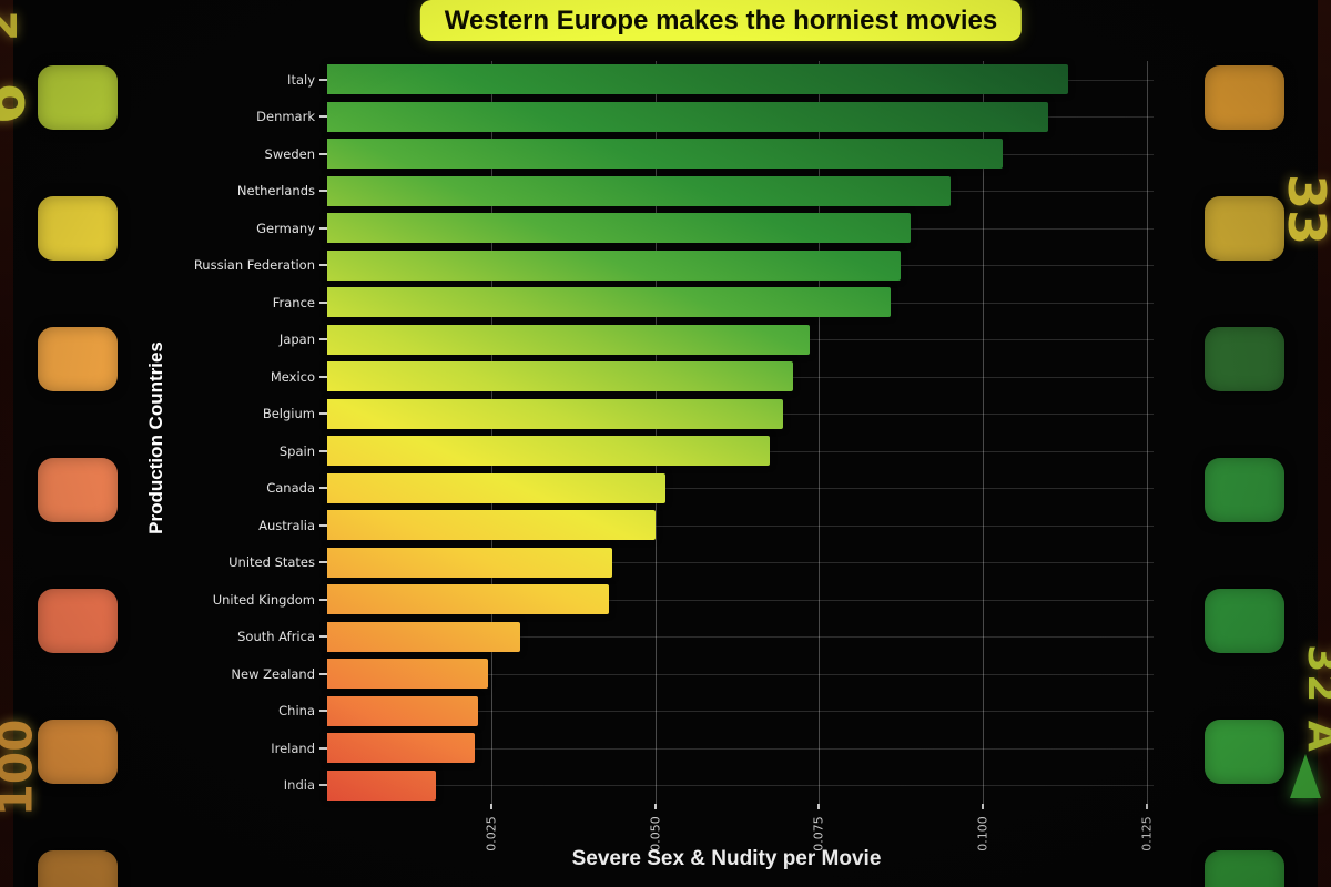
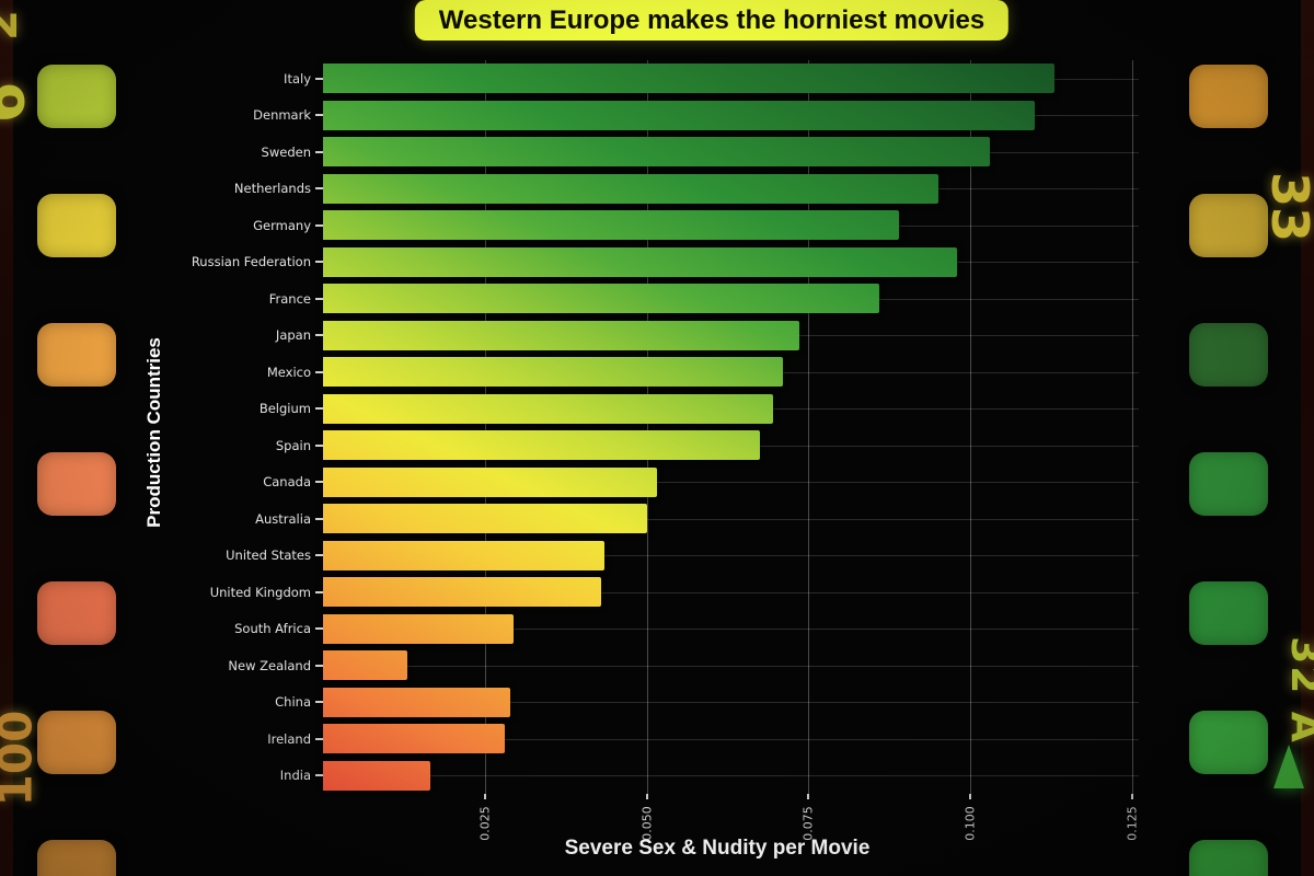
Russian Federation: 0.087 -> 0.098
New Zealand: 0.025 -> 0.013
China: 0.023 -> 0.029
Ireland: 0.022 -> 0.028
